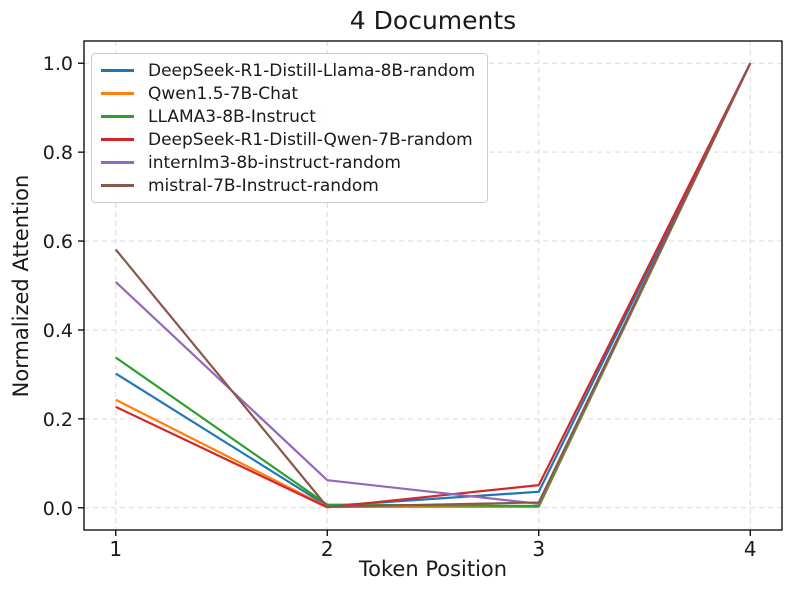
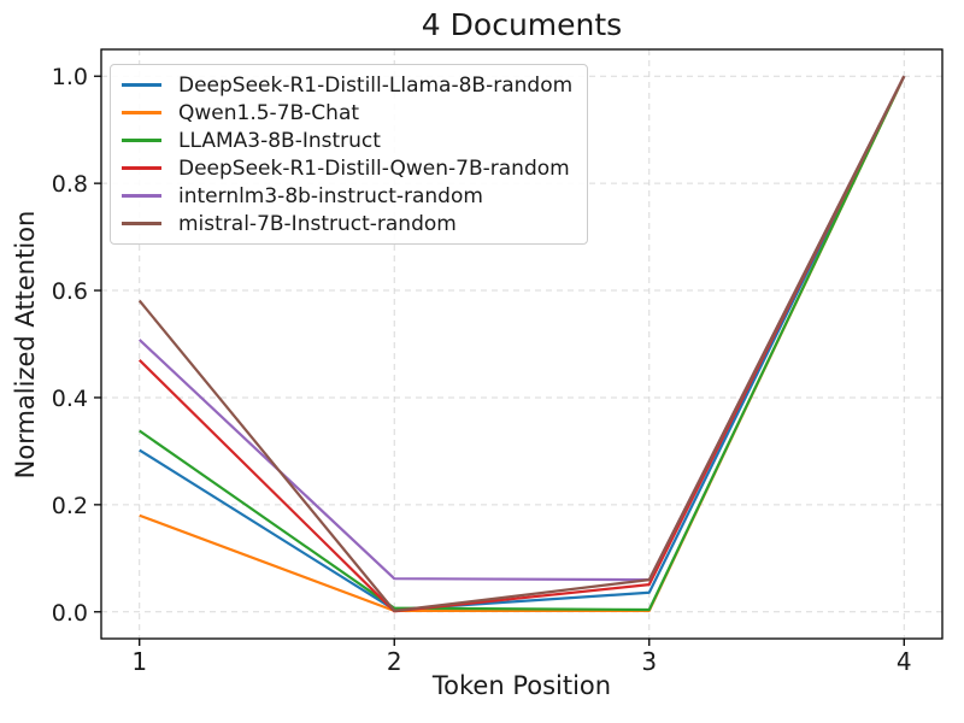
Qwen1.5-7B-Chat/1: 0.24 -> 0.18
DeepSeek-R1-Distill-Qwen-7B-random/1: 0.23 -> 0.47
internlm3-8b-instruct-random/3: 0.01 -> 0.06
mistral-7B-Instruct-random/3: 0.01 -> 0.06
